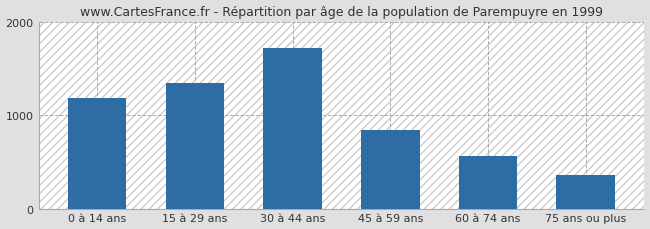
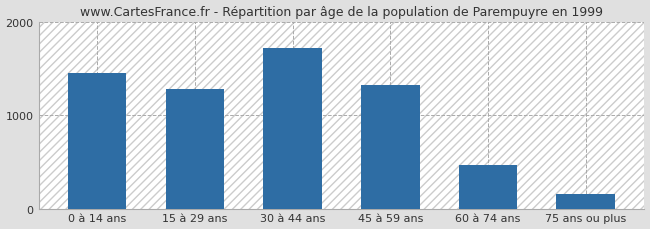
0 à 14 ans: 1180 -> 1450
15 à 29 ans: 1340 -> 1280
45 à 59 ans: 840 -> 1320
60 à 74 ans: 560 -> 470
75 ans ou plus: 360 -> 160
